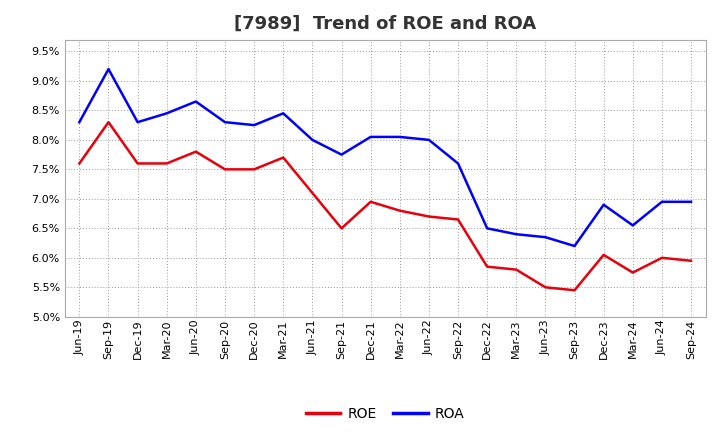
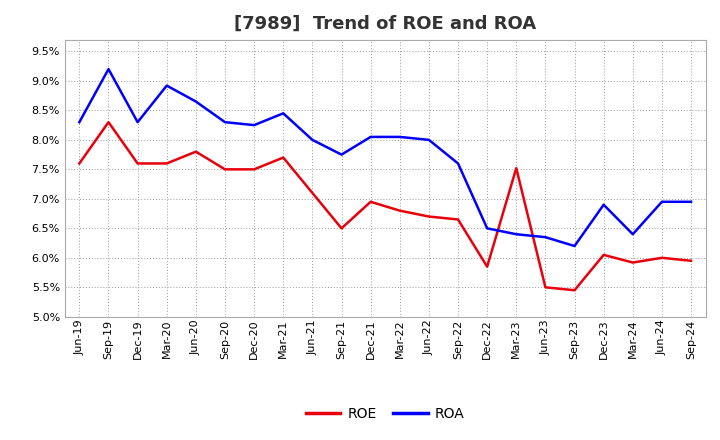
ROA/Mar-20: 8.45% -> 8.92%
ROE/Mar-23: 5.80% -> 7.52%
ROE/Mar-24: 5.75% -> 5.92%
ROA/Mar-24: 6.55% -> 6.40%
